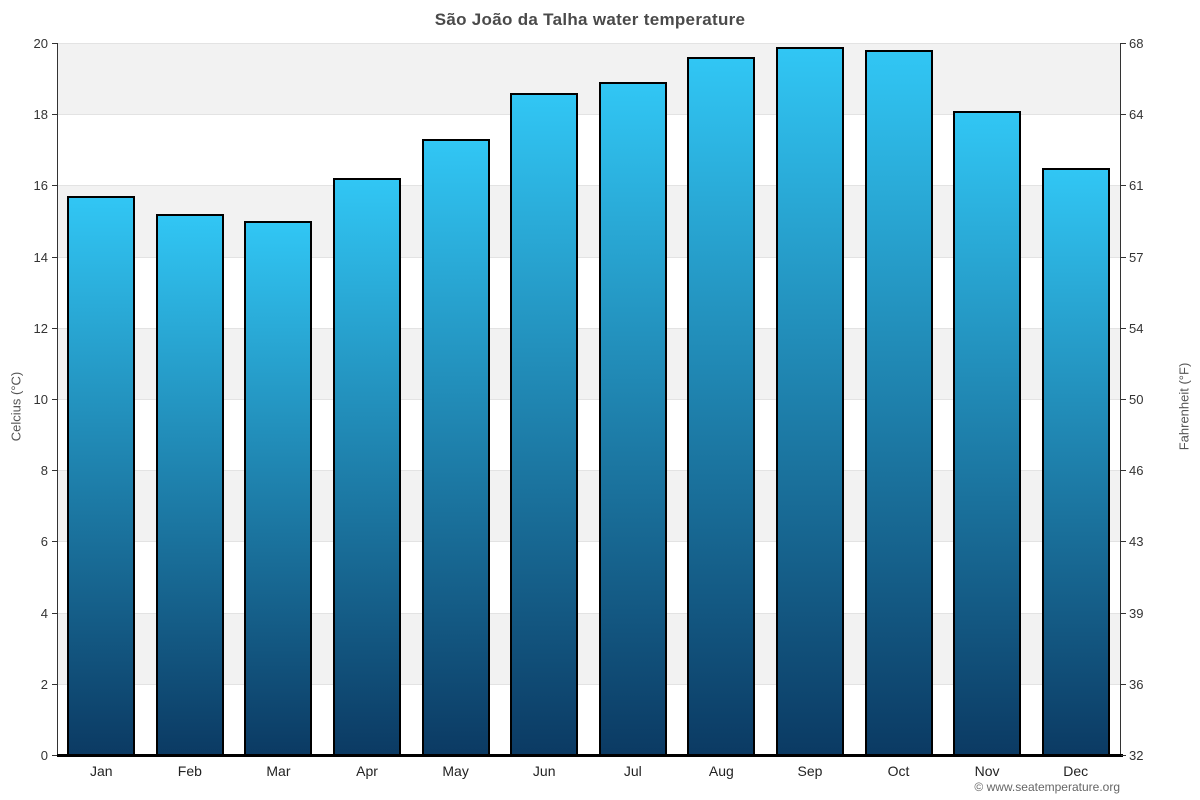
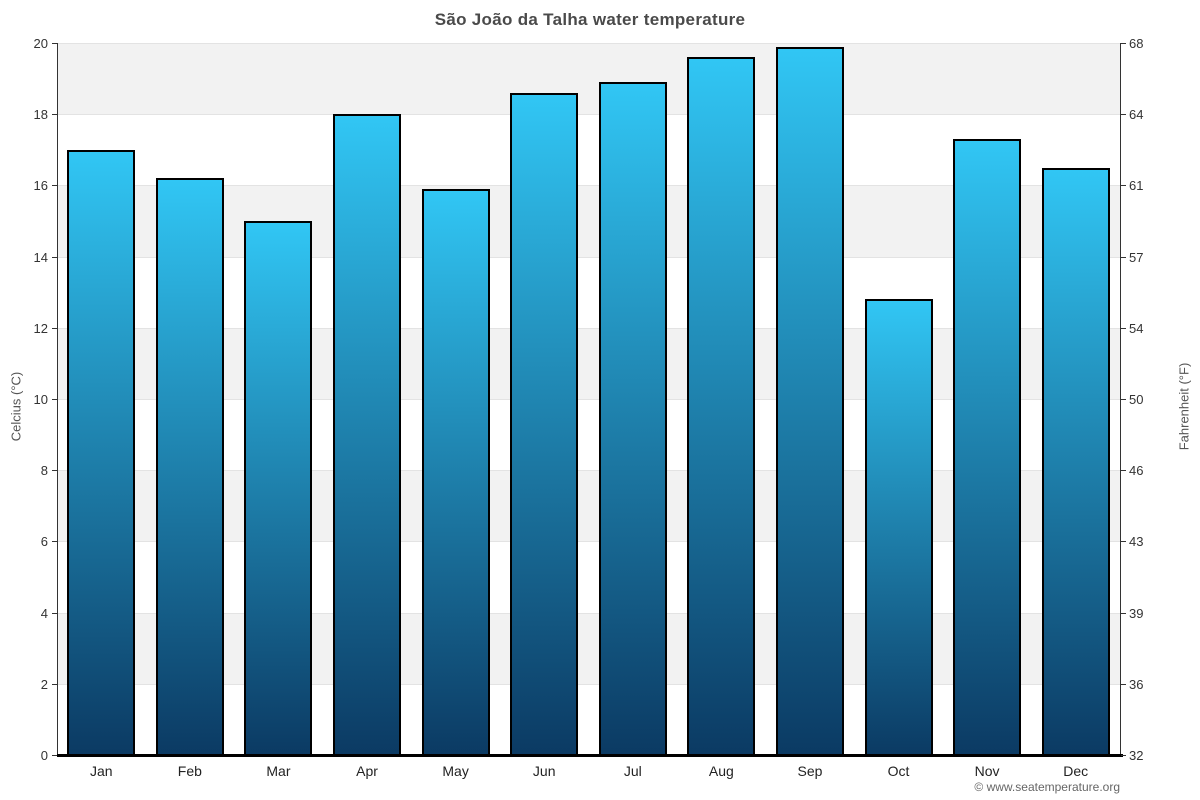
Jan: 15.7 -> 17.0
Feb: 15.2 -> 16.2
Apr: 16.2 -> 18.0
May: 17.3 -> 15.9
Oct: 19.8 -> 12.8
Nov: 18.1 -> 17.3
